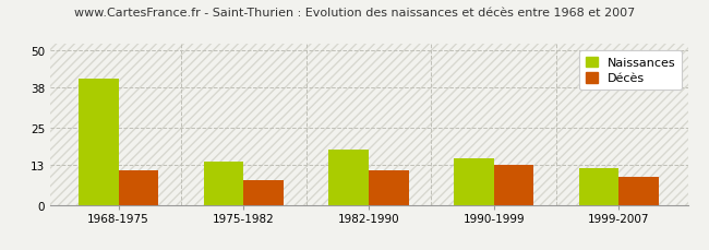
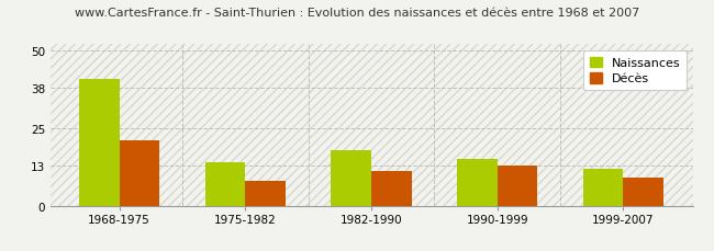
Décès/1968-1975: 11 -> 21
